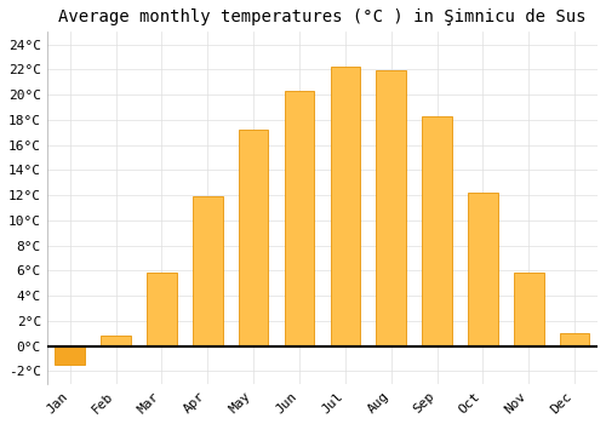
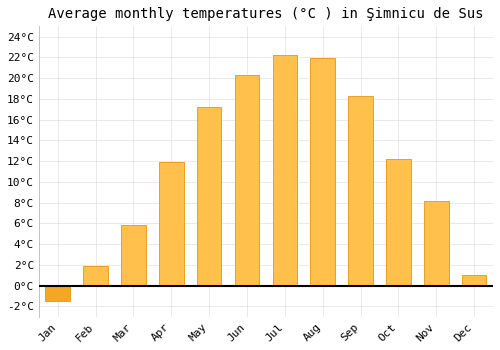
Feb: 0.8°C -> 1.9°C
Nov: 5.8°C -> 8.2°C
